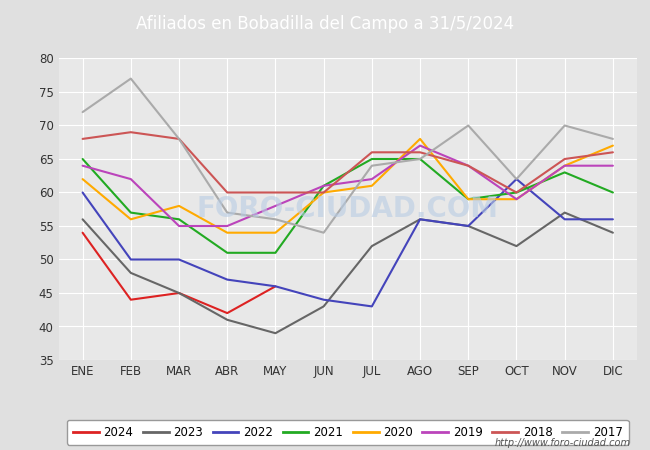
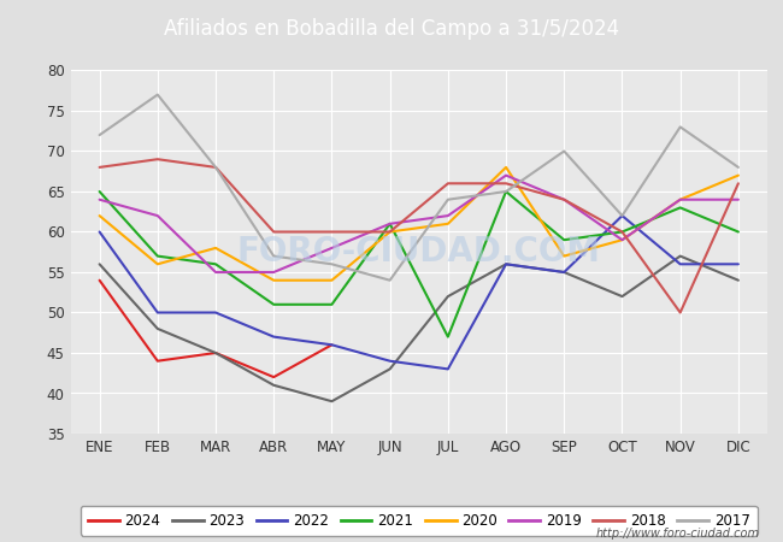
2021/JUL: 65 -> 47
2020/SEP: 59 -> 57
2018/NOV: 65 -> 50
2017/NOV: 70 -> 73
